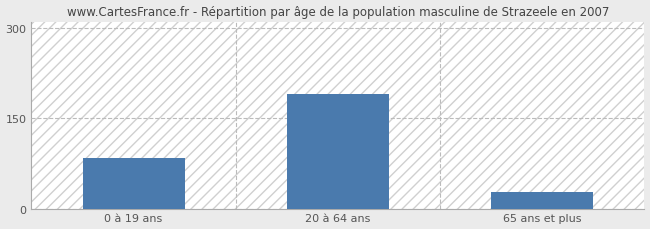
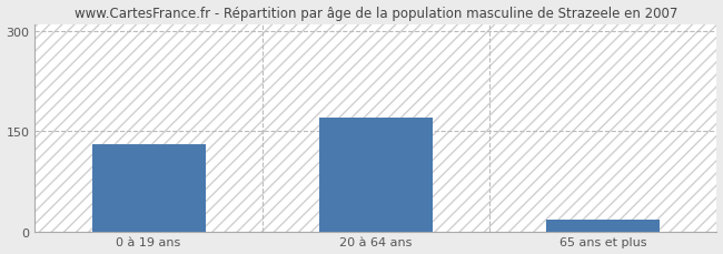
0 à 19 ans: 84 -> 130
20 à 64 ans: 190 -> 170
65 ans et plus: 28 -> 17
